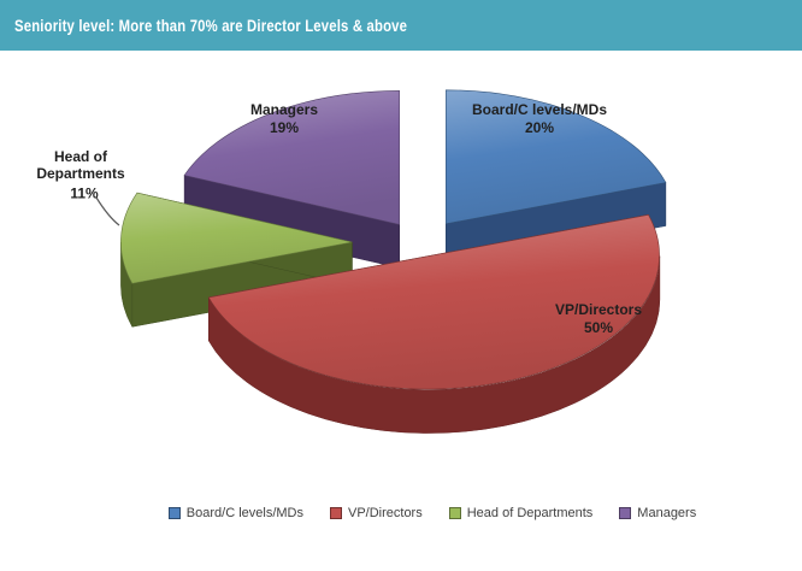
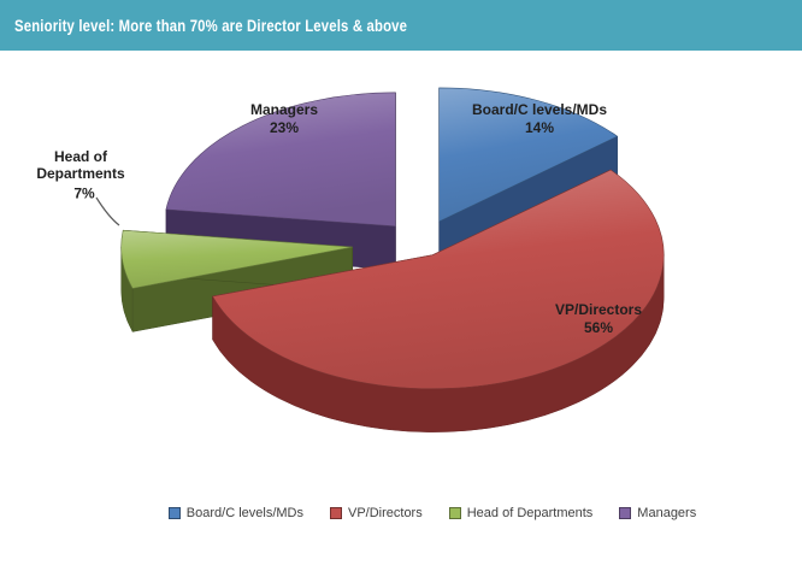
Board/C levels/MDs: 20% -> 14%
VP/Directors: 50% -> 56%
Head of Departments: 11% -> 7%
Managers: 19% -> 23%
